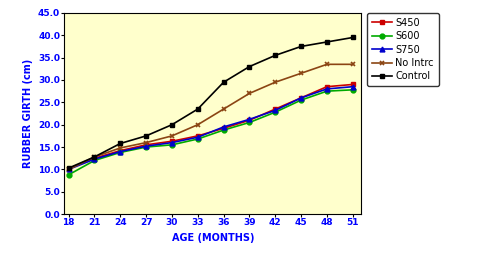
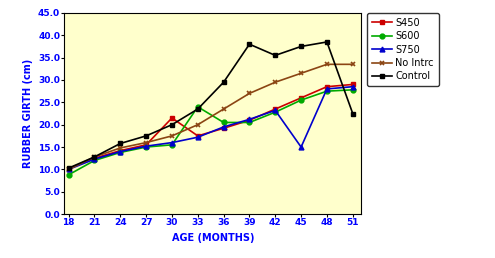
S450/30: 16.3 -> 21.5
S600/33: 16.8 -> 24.0
S600/36: 18.8 -> 20.5
Control/39: 33.0 -> 38.0
S750/45: 26.0 -> 15.0
Control/51: 39.5 -> 22.5
